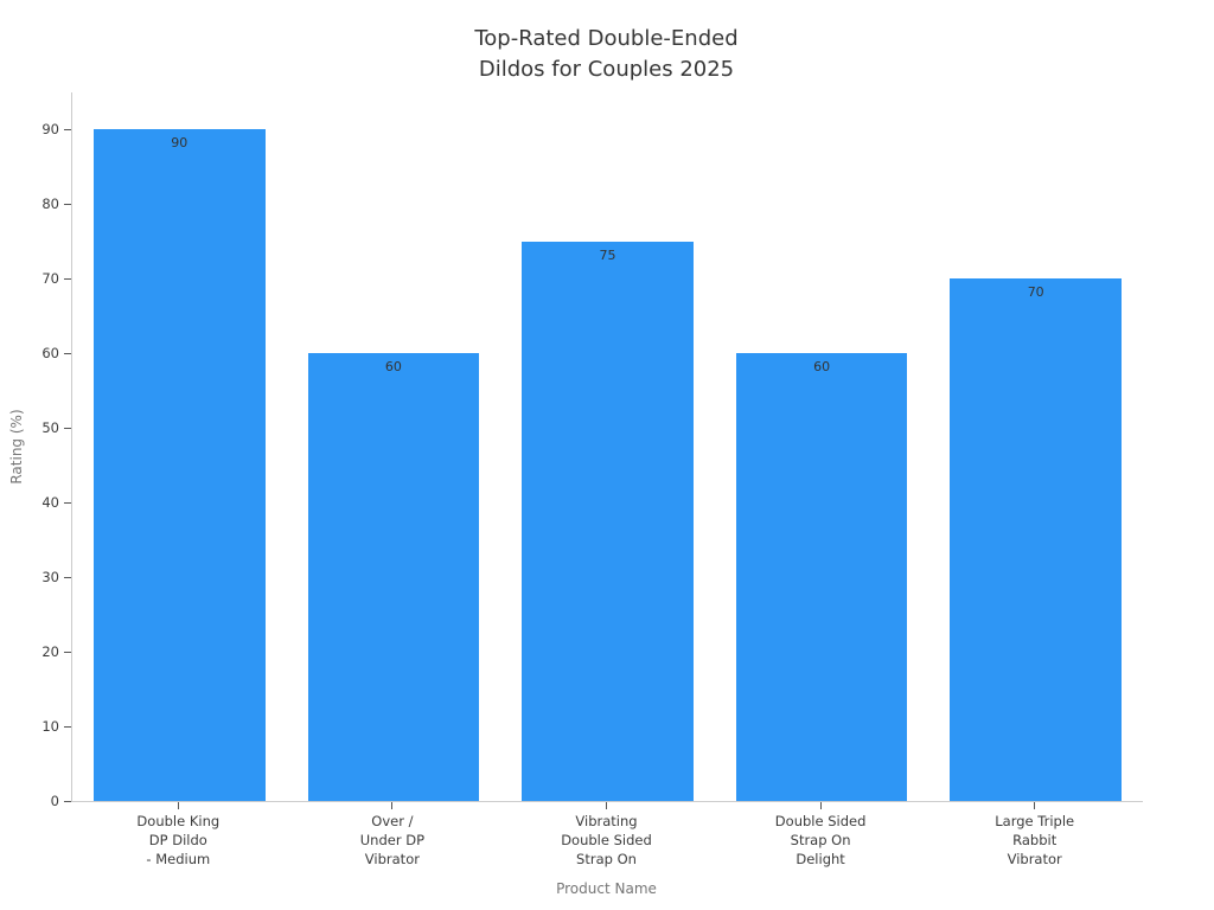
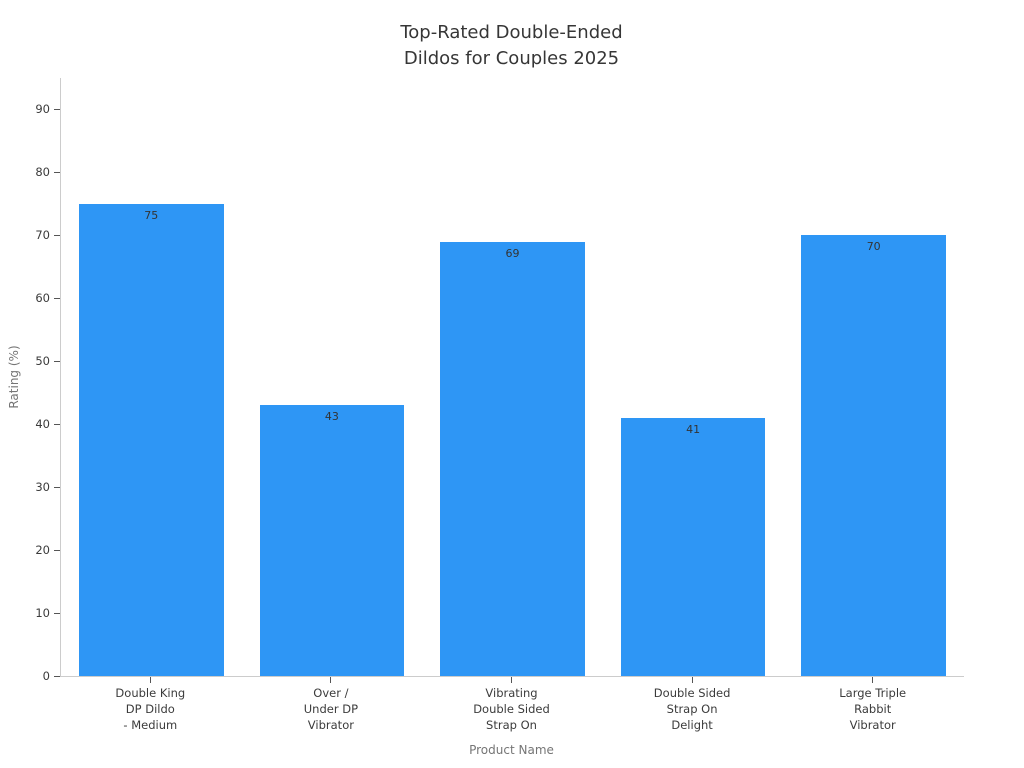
Double King DP Dildo - Medium: 90 -> 75
Over / Under DP Vibrator: 60 -> 43
Vibrating Double Sided Strap On: 75 -> 69
Double Sided Strap On Delight: 60 -> 41
